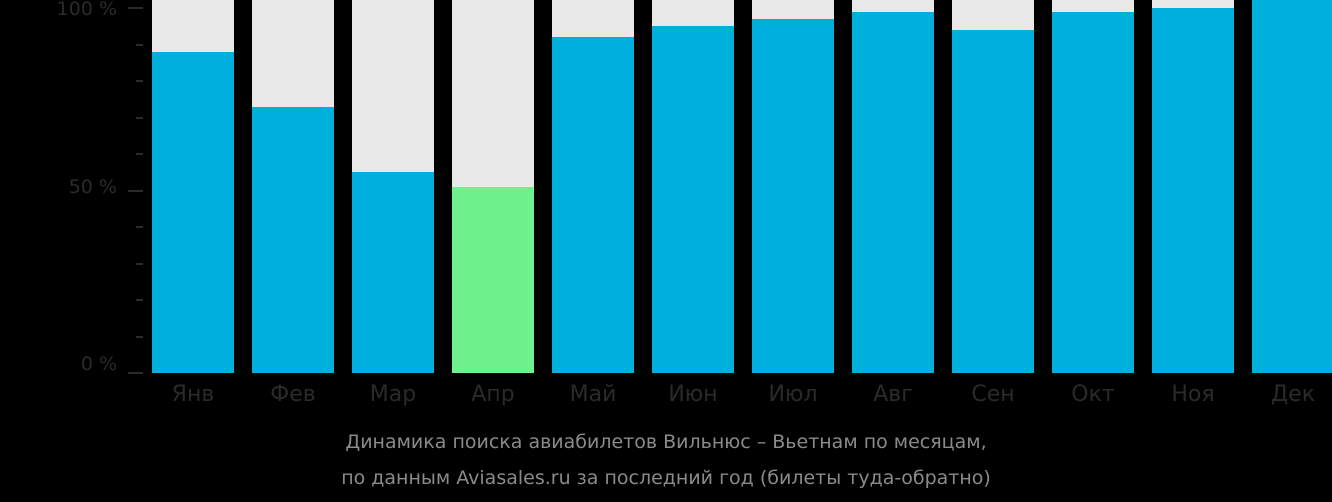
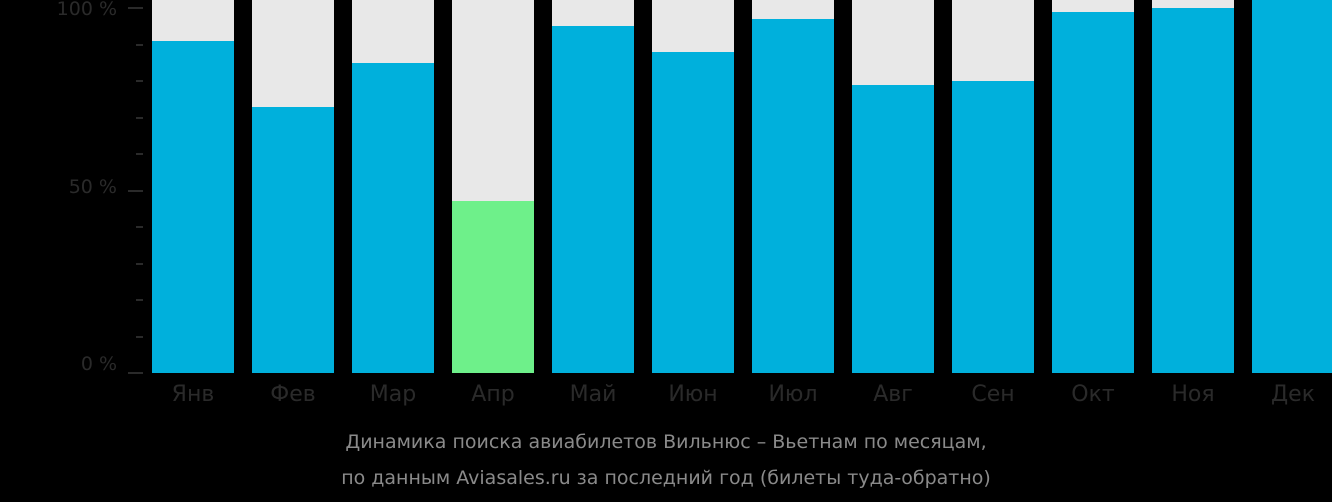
Янв: 88% -> 91%
Мар: 55% -> 85%
Апр: 51% -> 47%
Май: 92% -> 95%
Июн: 95% -> 88%
Авг: 99% -> 79%
Сен: 94% -> 80%
